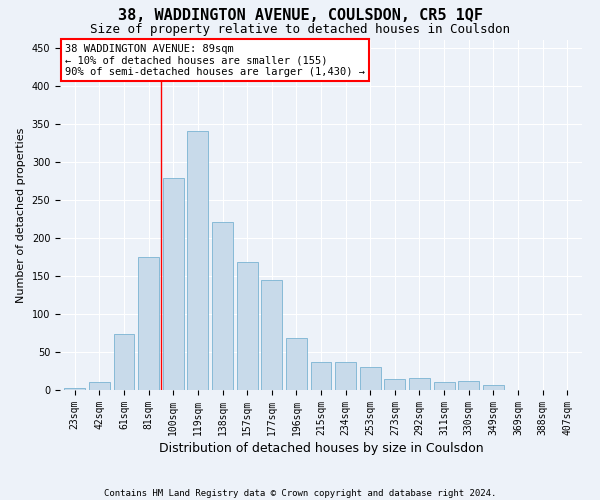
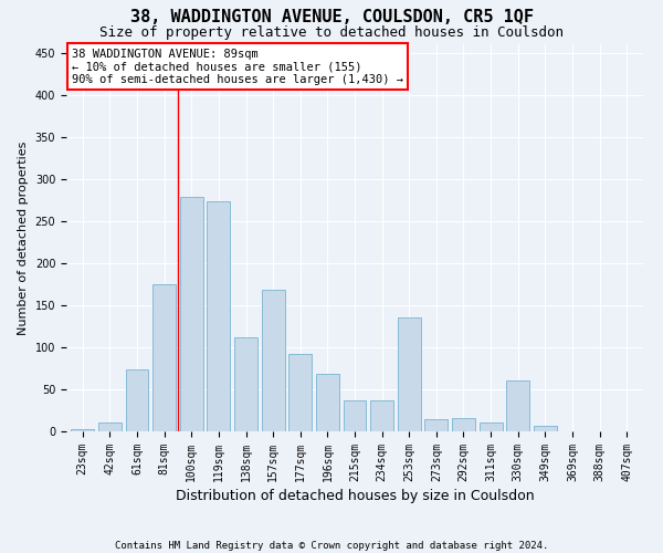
119sqm: 340 -> 274
138sqm: 221 -> 112
177sqm: 145 -> 92
253sqm: 30 -> 136
330sqm: 12 -> 60
